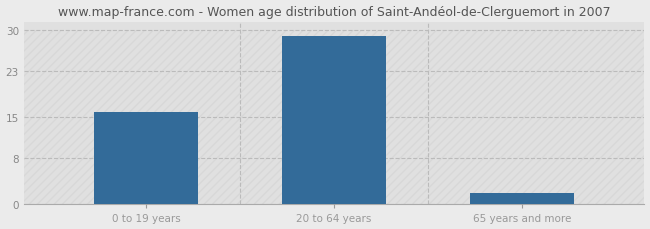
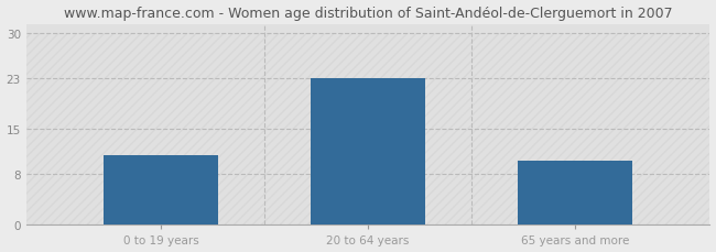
0 to 19 years: 16 -> 11
20 to 64 years: 29 -> 23
65 years and more: 2 -> 10
